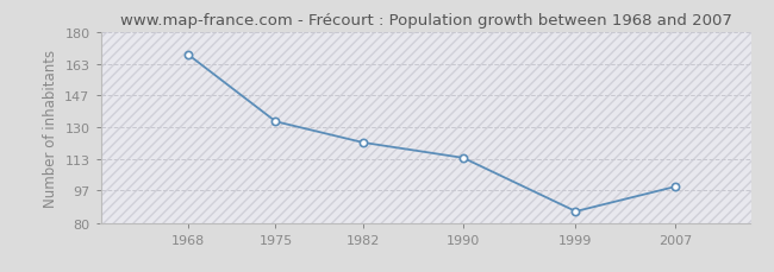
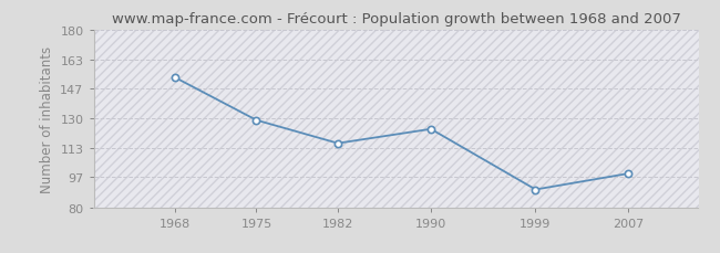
1968: 168 -> 153
1975: 133 -> 129
1982: 122 -> 116
1990: 114 -> 124
1999: 86 -> 90
